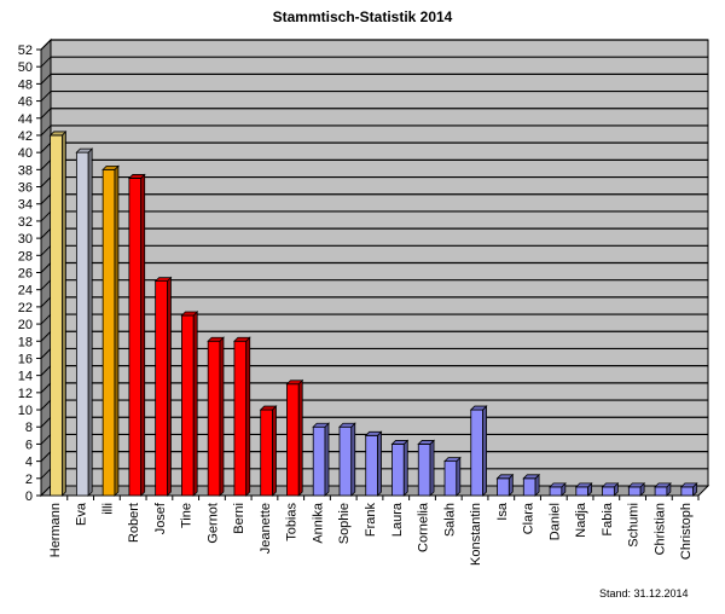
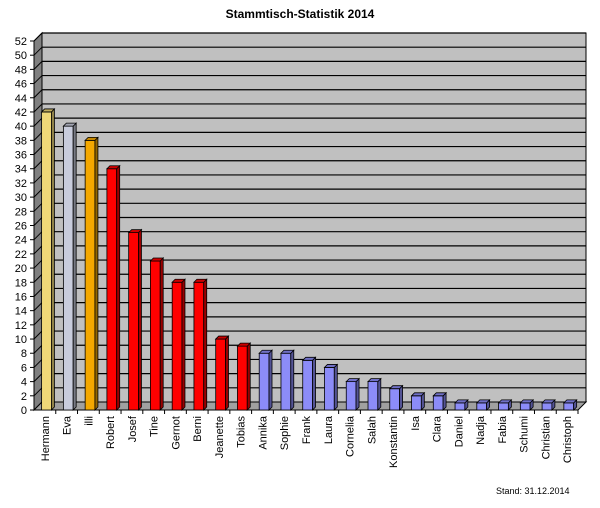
Robert: 37 -> 34
Tobias: 13 -> 9
Cornelia: 6 -> 4
Konstantin: 10 -> 3
